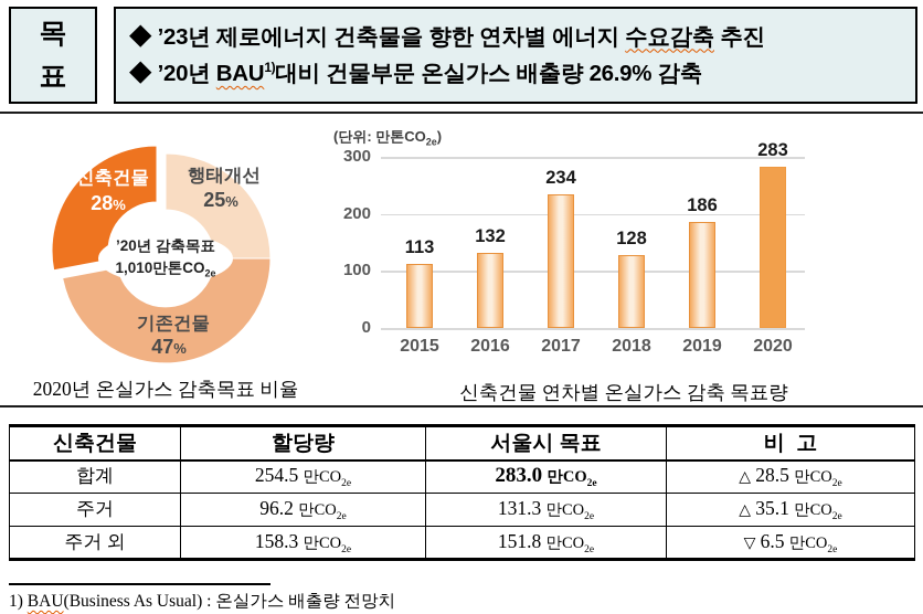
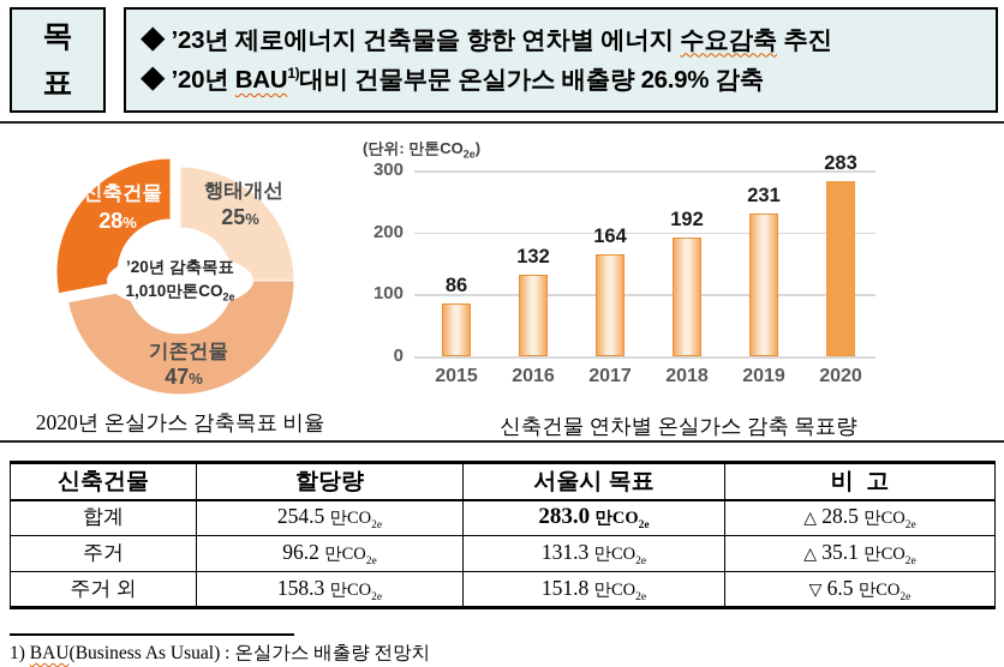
신축건물 연차별 온실가스 감축 목표량/2015: 113 -> 86
신축건물 연차별 온실가스 감축 목표량/2017: 234 -> 164
신축건물 연차별 온실가스 감축 목표량/2018: 128 -> 192
신축건물 연차별 온실가스 감축 목표량/2019: 186 -> 231
